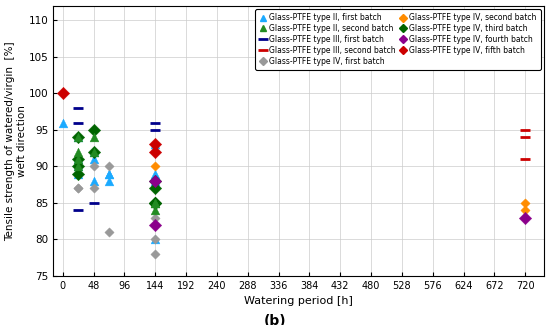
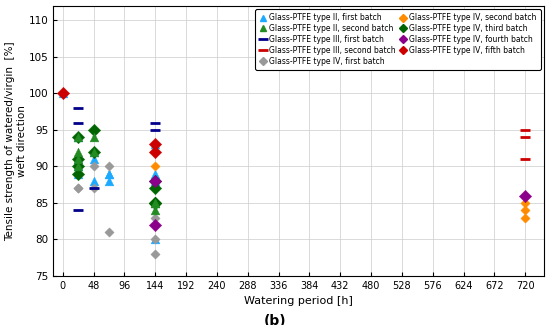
Glass-PTFE type II, first batch/0: 96 -> 100
Glass-PTFE type III, first batch/48: 85 -> 87
Glass-PTFE type IV, fourth batch/720: 83 -> 86
